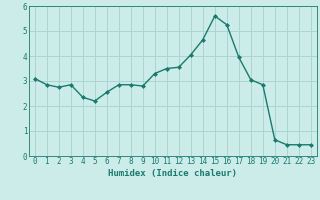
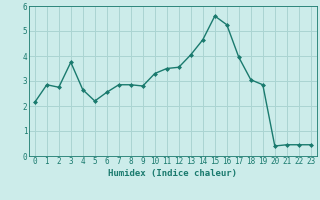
0: 3.10 -> 2.15
3: 2.85 -> 3.75
4: 2.35 -> 2.65
20: 0.65 -> 0.40
